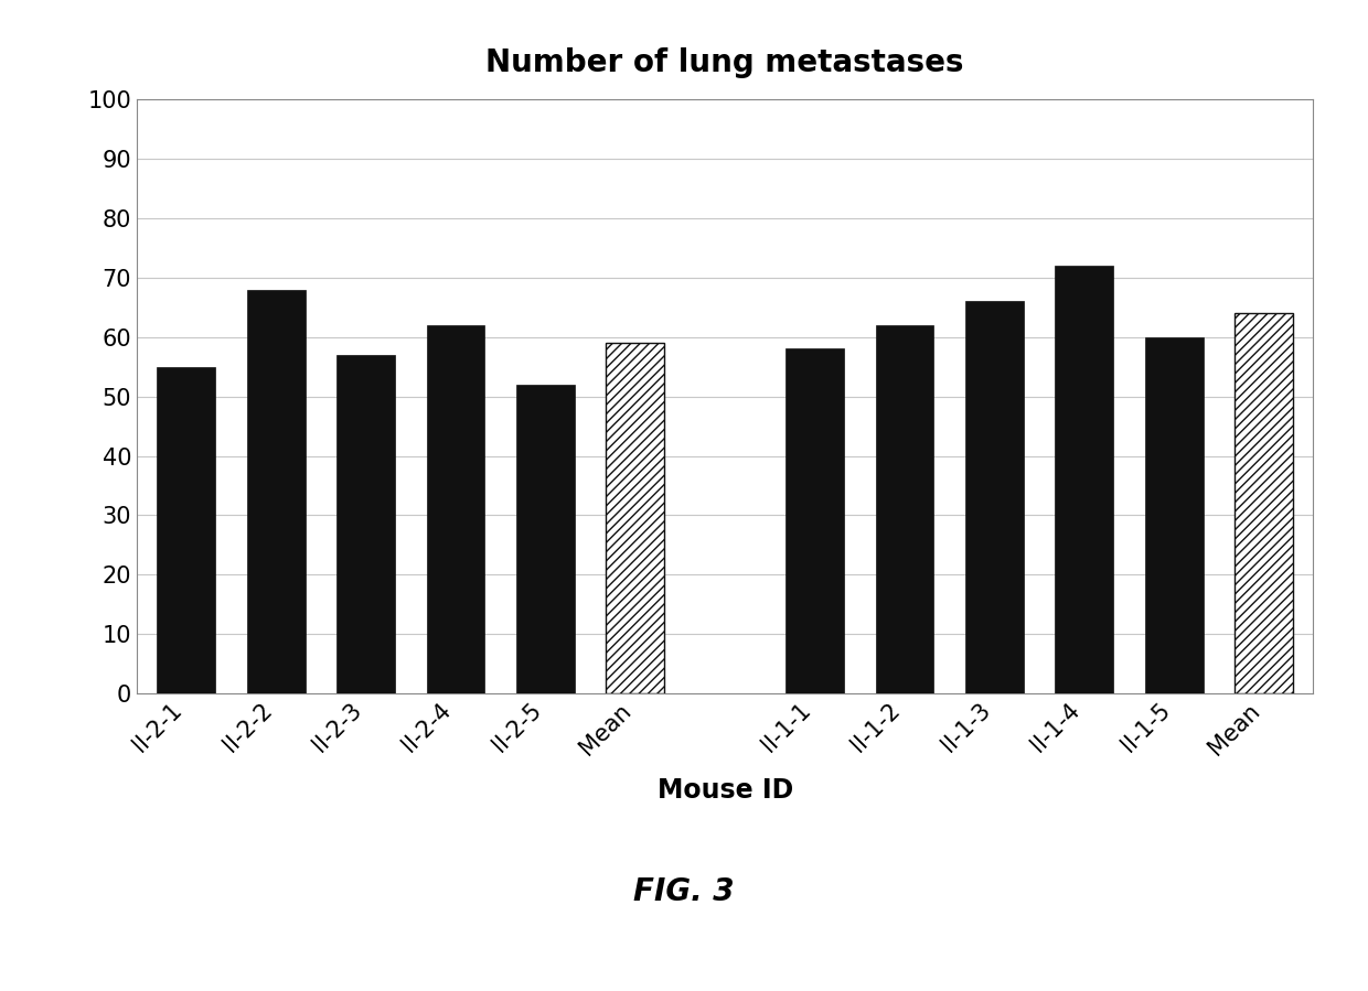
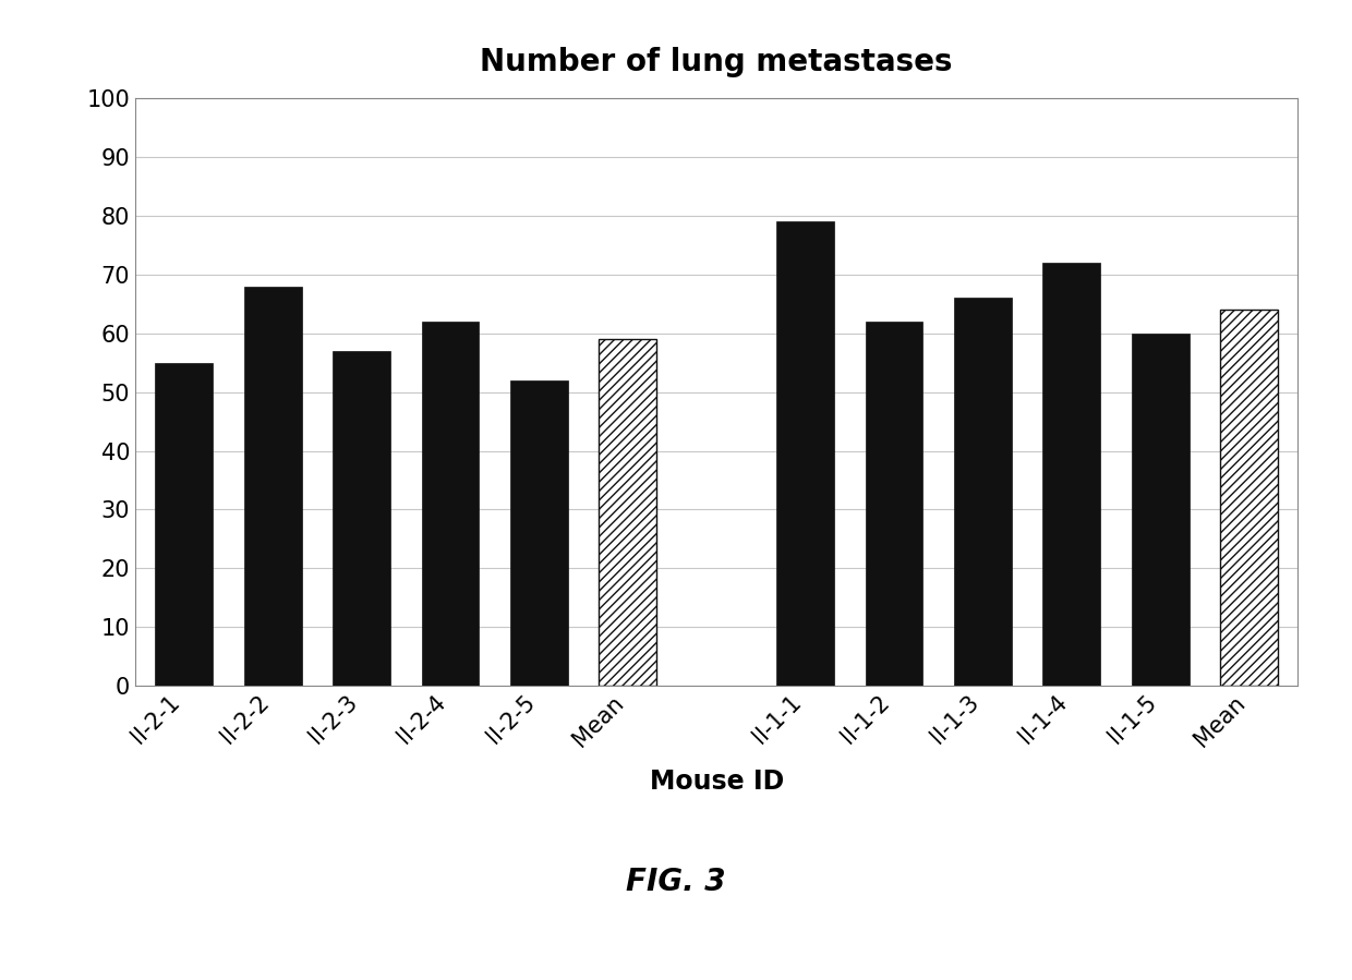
II-1-1: 58 -> 79
